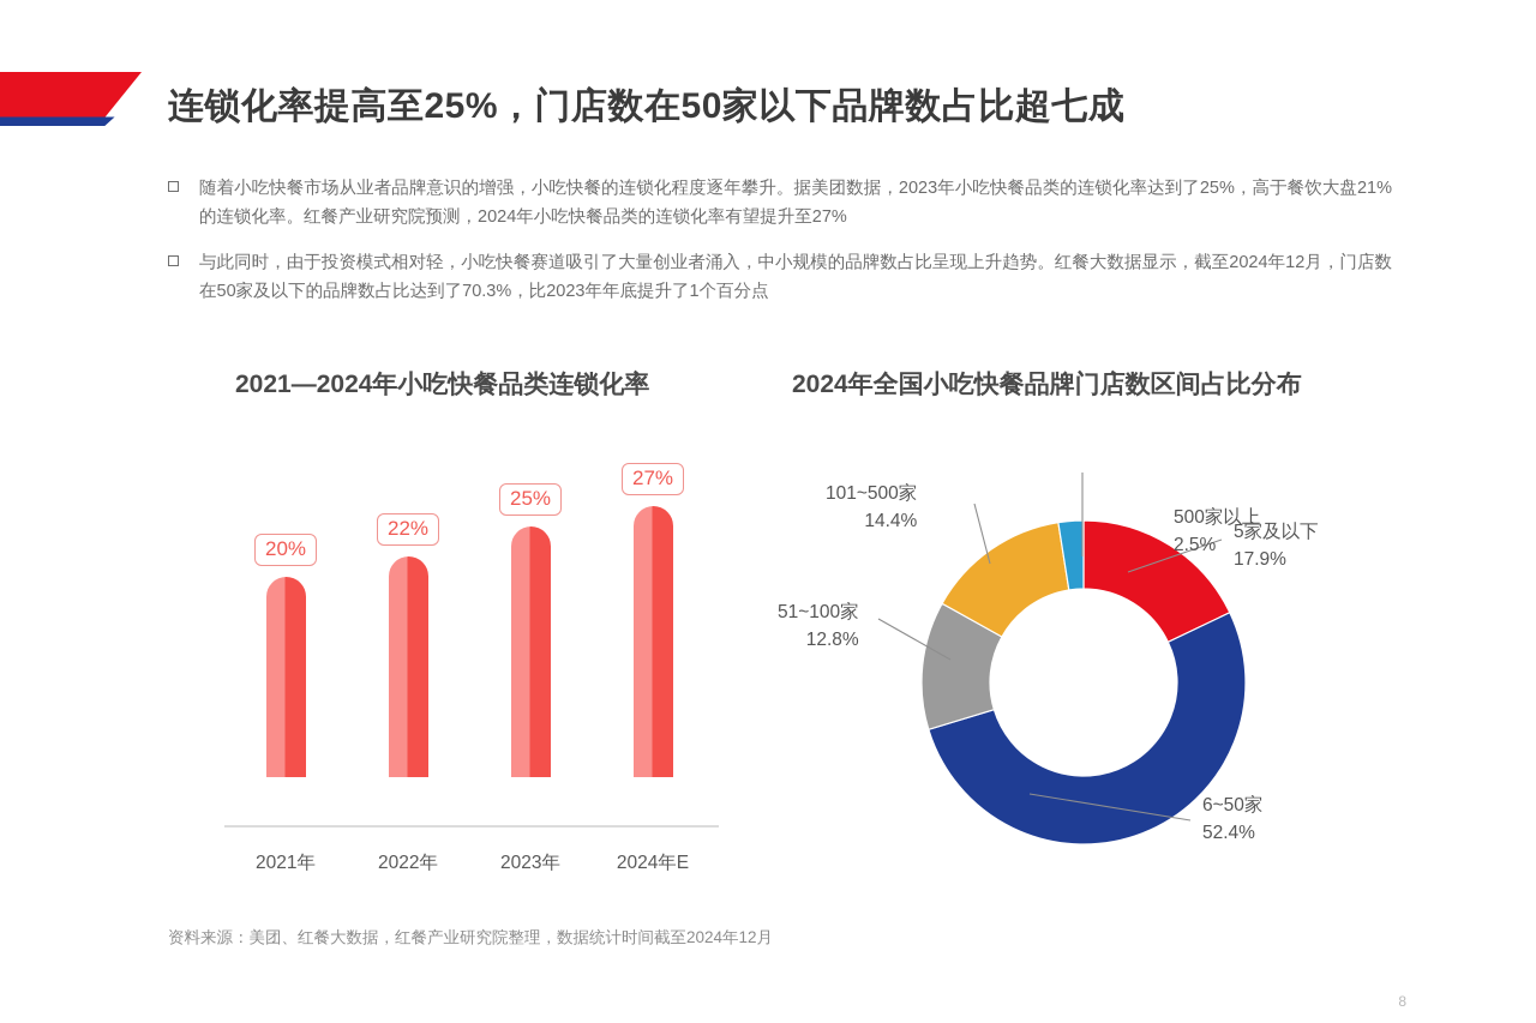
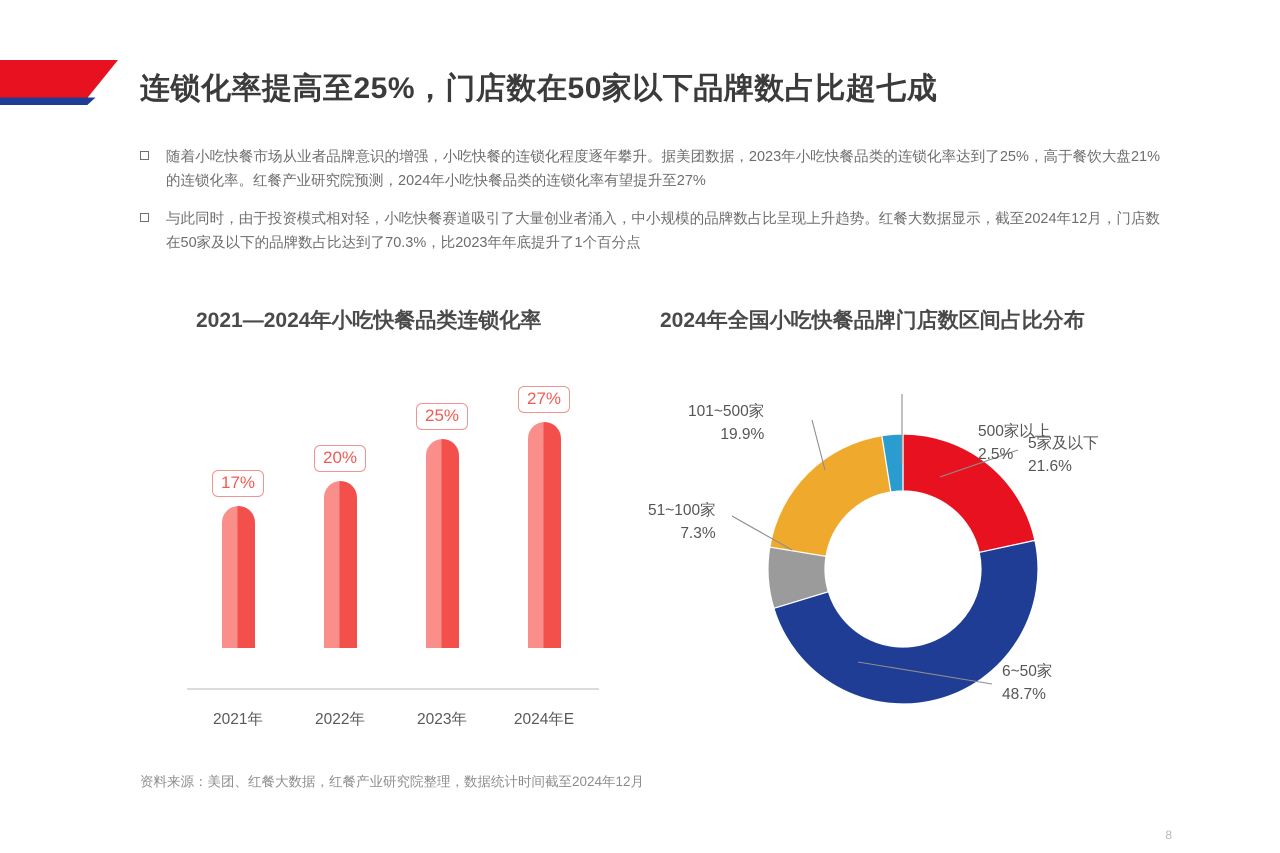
2021—2024年小吃快餐品类连锁化率/2021年: 20% -> 17%
2021—2024年小吃快餐品类连锁化率/2022年: 22% -> 20%
2024年全国小吃快餐品牌门店数区间占比分布/5家及以下: 17.9% -> 21.6%
2024年全国小吃快餐品牌门店数区间占比分布/6~50家: 52.4% -> 48.7%
2024年全国小吃快餐品牌门店数区间占比分布/51~100家: 12.8% -> 7.3%
2024年全国小吃快餐品牌门店数区间占比分布/101~500家: 14.4% -> 19.9%
